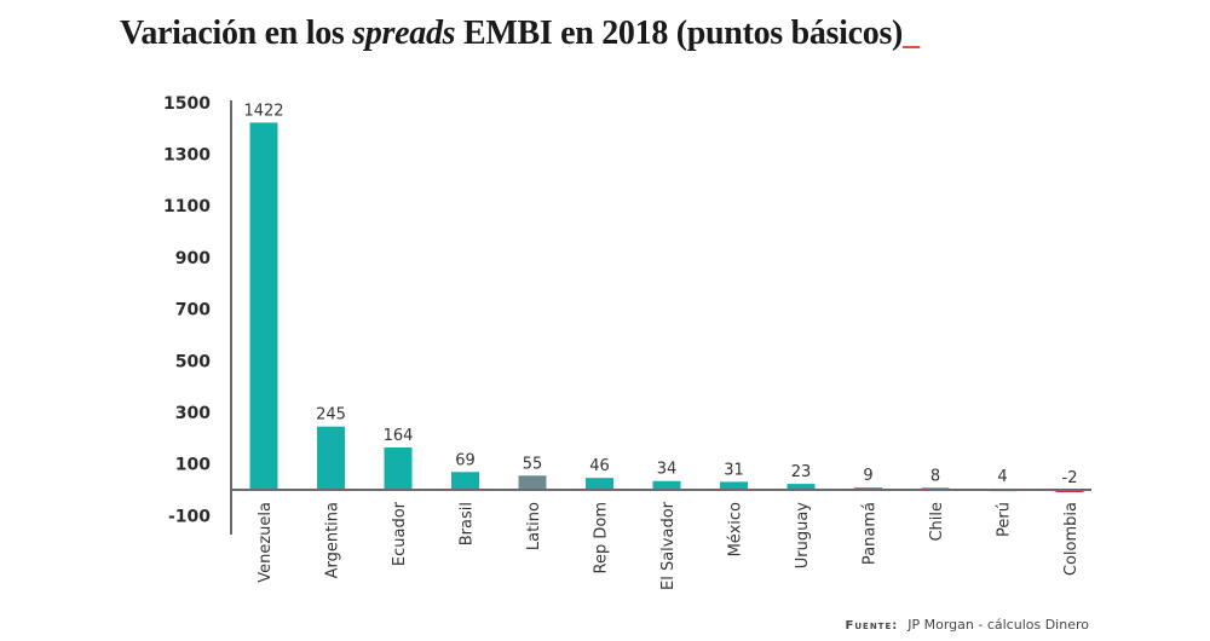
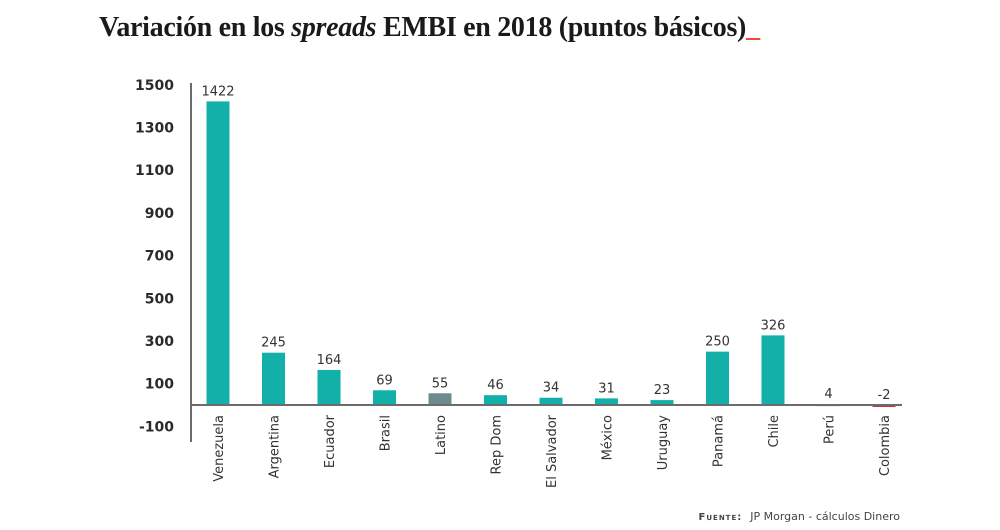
Panamá: 9 -> 250
Chile: 8 -> 326
